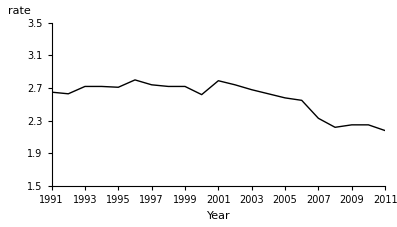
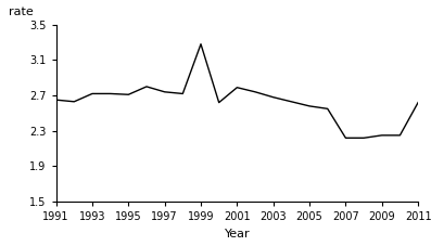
1999: 2.72 -> 3.28
2007: 2.33 -> 2.22
2011: 2.18 -> 2.62
